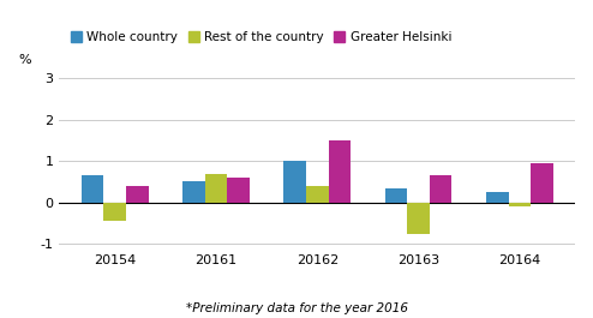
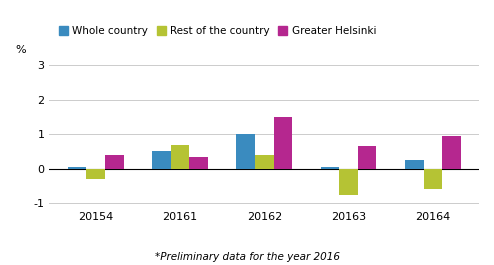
Whole country/20154: 0.65 -> 0.05
Rest of the country/20154: -0.45 -> -0.30
Greater Helsinki/20161: 0.60 -> 0.35
Whole country/20163: 0.35 -> 0.05
Rest of the country/20164: -0.10 -> -0.60
